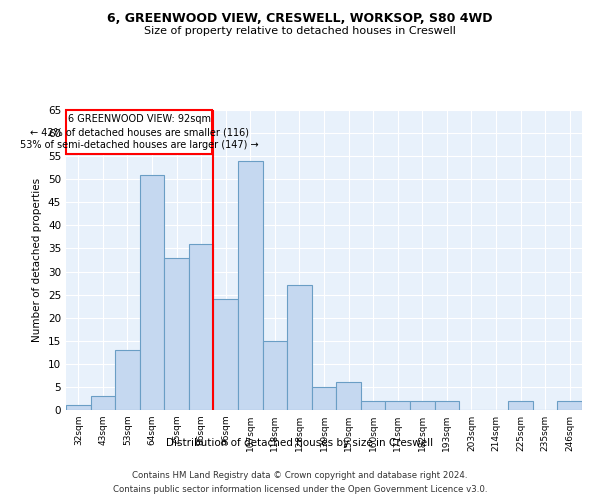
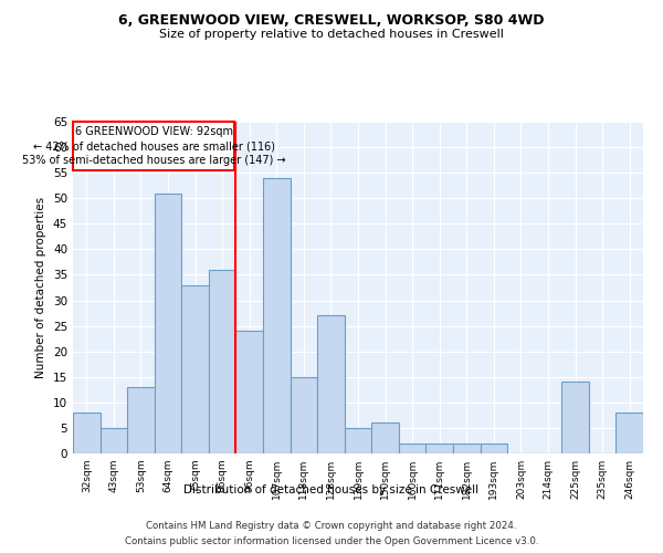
32sqm: 1 -> 8
43sqm: 3 -> 5
225sqm: 2 -> 14
246sqm: 2 -> 8
